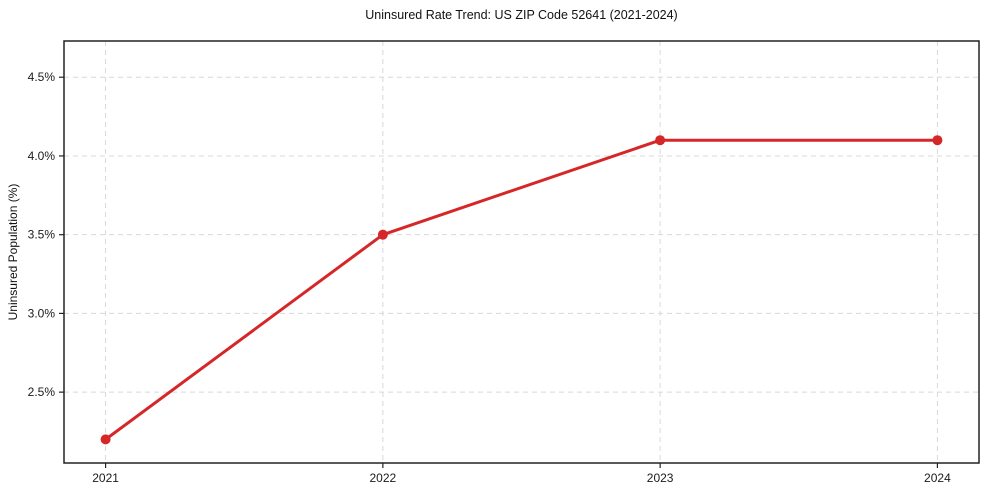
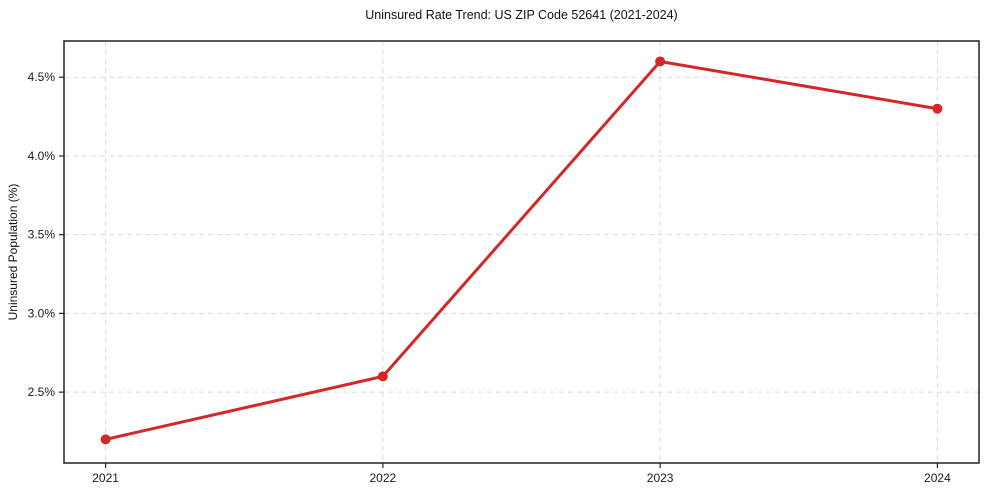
2022: 3.5% -> 2.6%
2023: 4.1% -> 4.6%
2024: 4.1% -> 4.3%
